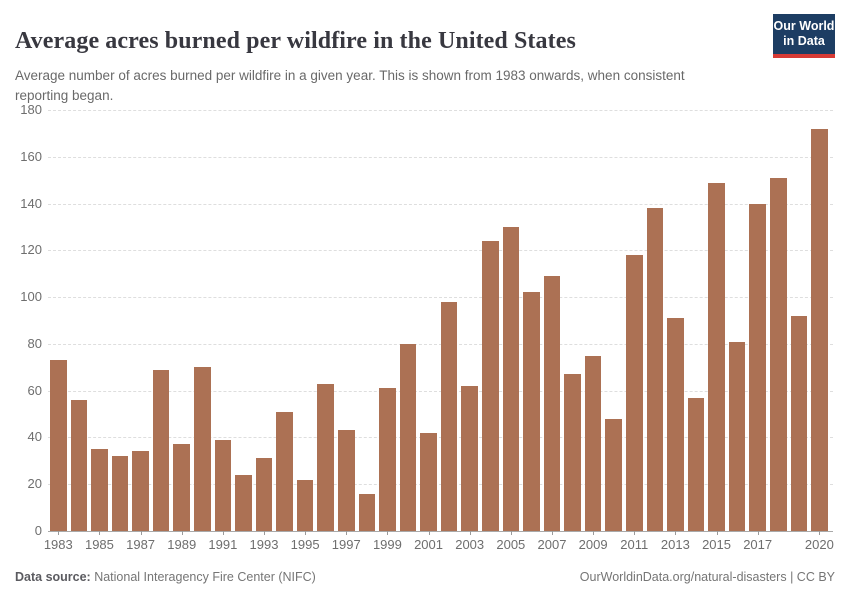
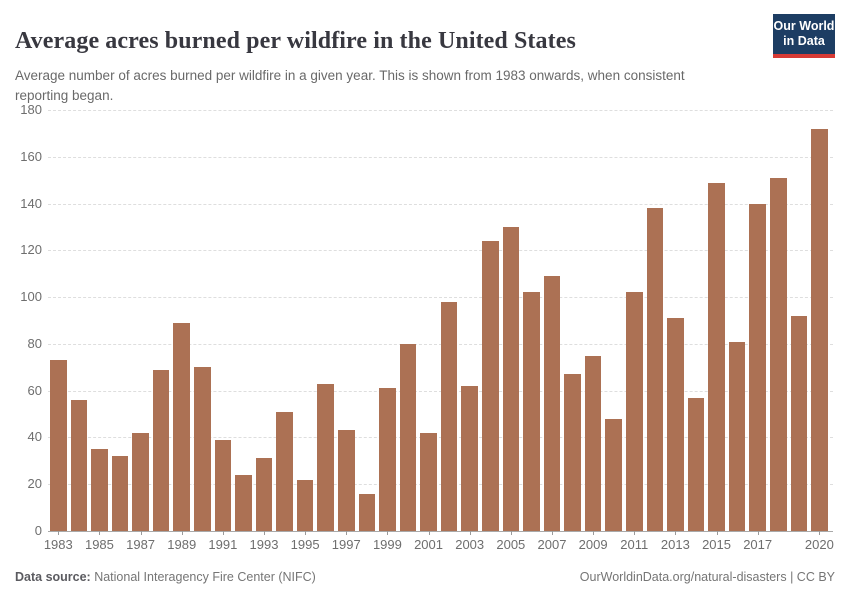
1987: 34 -> 42
1989: 37 -> 89
2011: 118 -> 102
